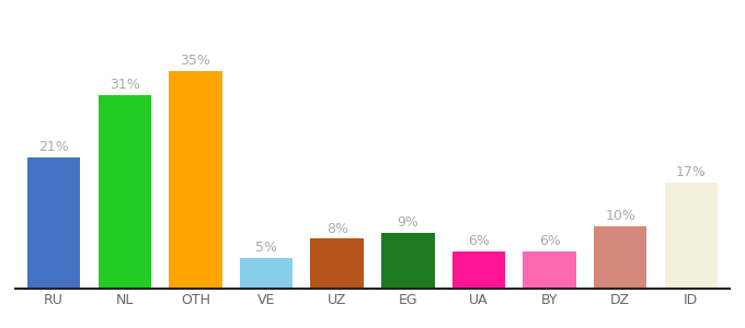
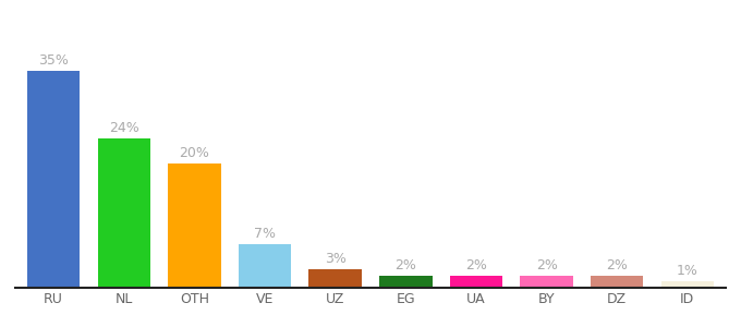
RU: 21% -> 35%
NL: 31% -> 24%
OTH: 35% -> 20%
VE: 5% -> 7%
UZ: 8% -> 3%
EG: 9% -> 2%
UA: 6% -> 2%
BY: 6% -> 2%
DZ: 10% -> 2%
ID: 17% -> 1%
